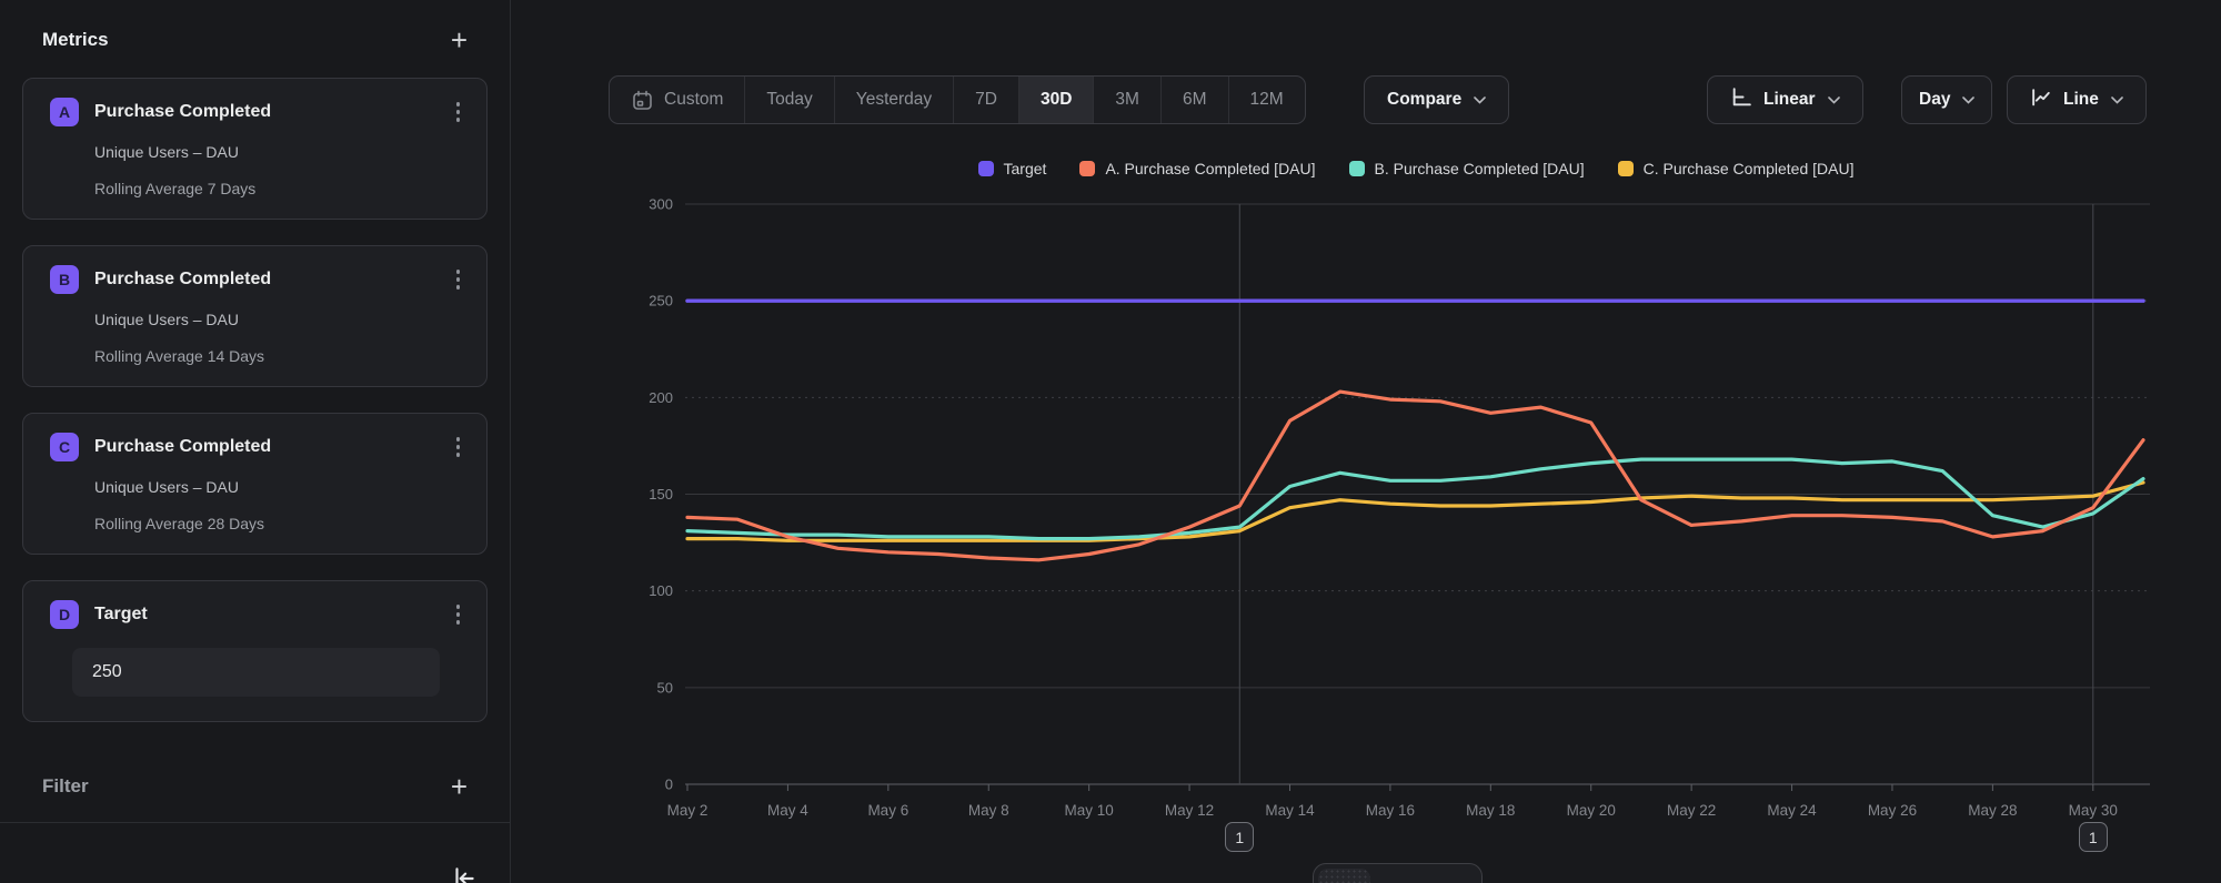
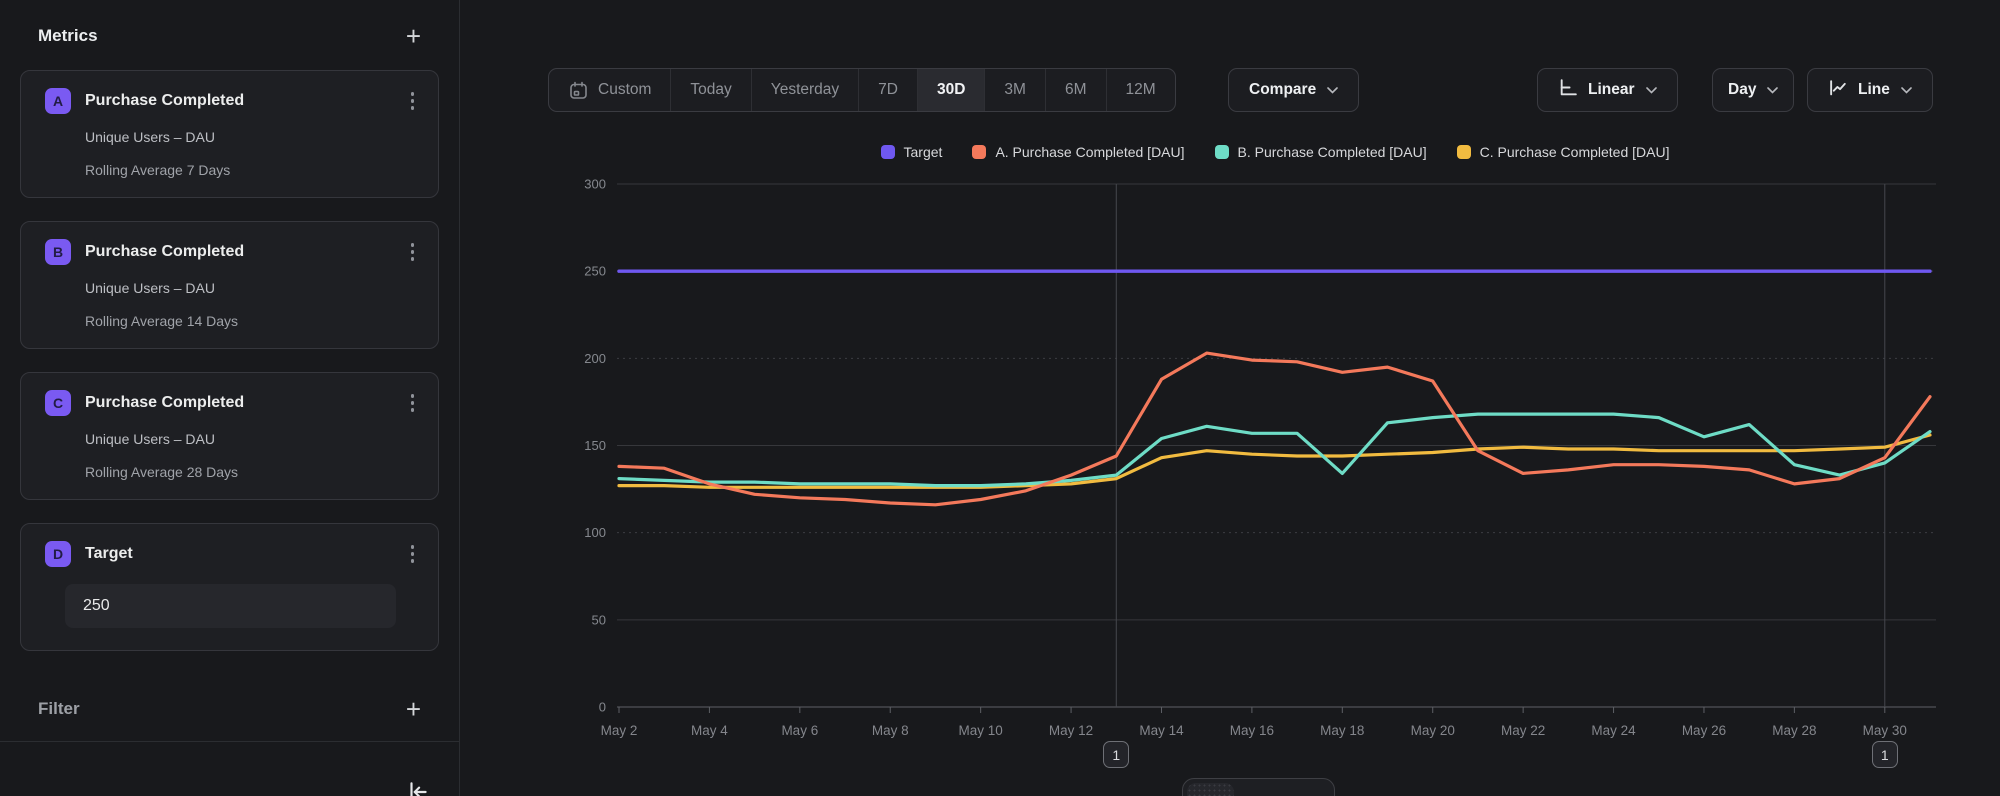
B. Purchase Completed [DAU]/May 18: 159 -> 134
B. Purchase Completed [DAU]/May 26: 167 -> 155
